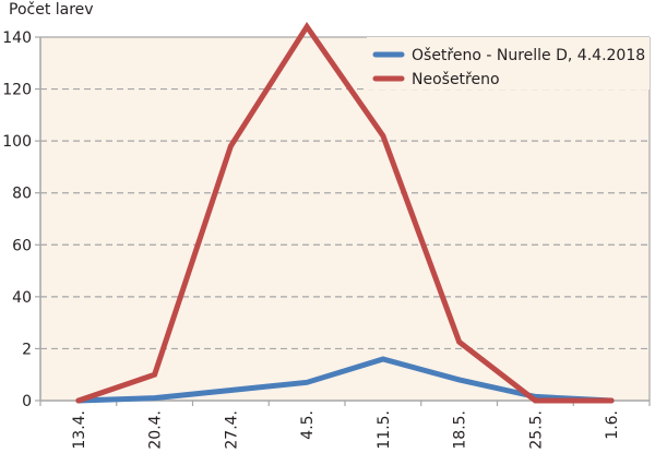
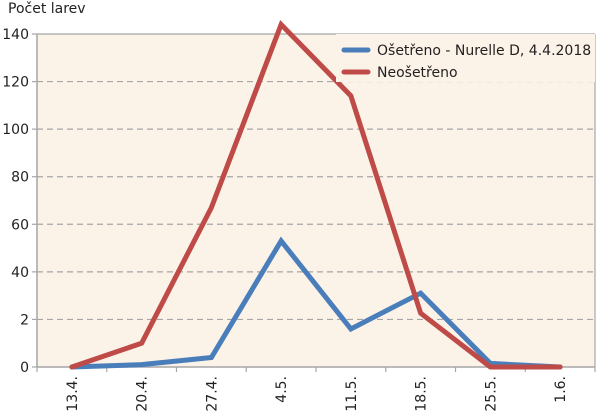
Neošetřeno/27.4.: 98 -> 67
Ošetřeno - Nurelle D, 4.4.2018/4.5.: 1 -> 53
Neošetřeno/11.5.: 102 -> 114
Ošetřeno - Nurelle D, 4.4.2018/18.5.: 1 -> 23
